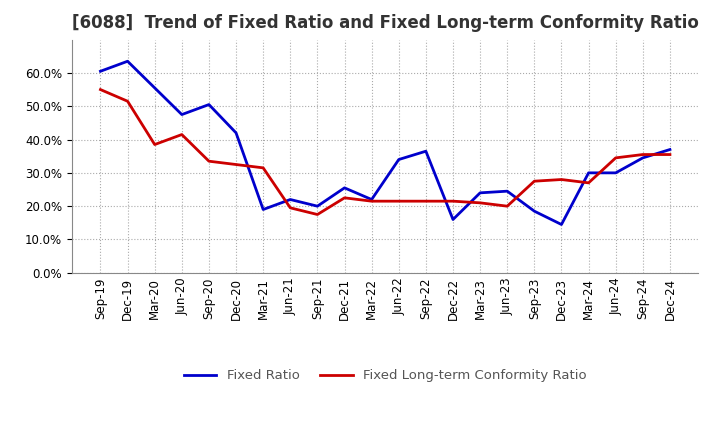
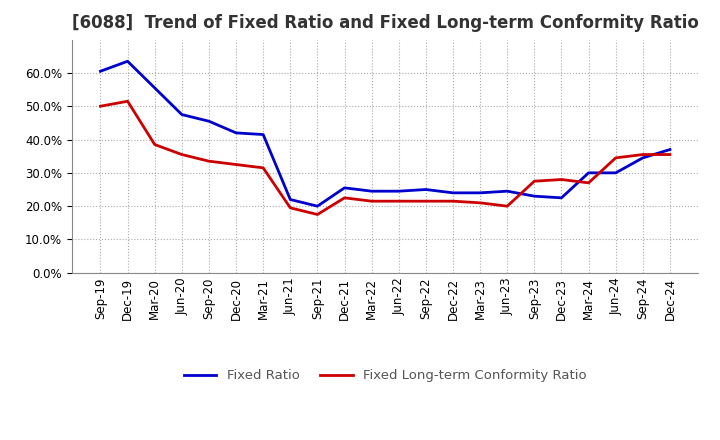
Fixed Long-term Conformity Ratio/Sep-19: 55.0% -> 50.0%
Fixed Long-term Conformity Ratio/Jun-20: 41.5% -> 35.5%
Fixed Ratio/Sep-20: 50.5% -> 45.5%
Fixed Ratio/Mar-21: 19.0% -> 41.5%
Fixed Ratio/Mar-22: 22.0% -> 24.5%
Fixed Ratio/Jun-22: 34.0% -> 24.5%
Fixed Ratio/Sep-22: 36.5% -> 25.0%
Fixed Ratio/Dec-22: 16.0% -> 24.0%
Fixed Ratio/Sep-23: 18.5% -> 23.0%
Fixed Ratio/Dec-23: 14.5% -> 22.5%
